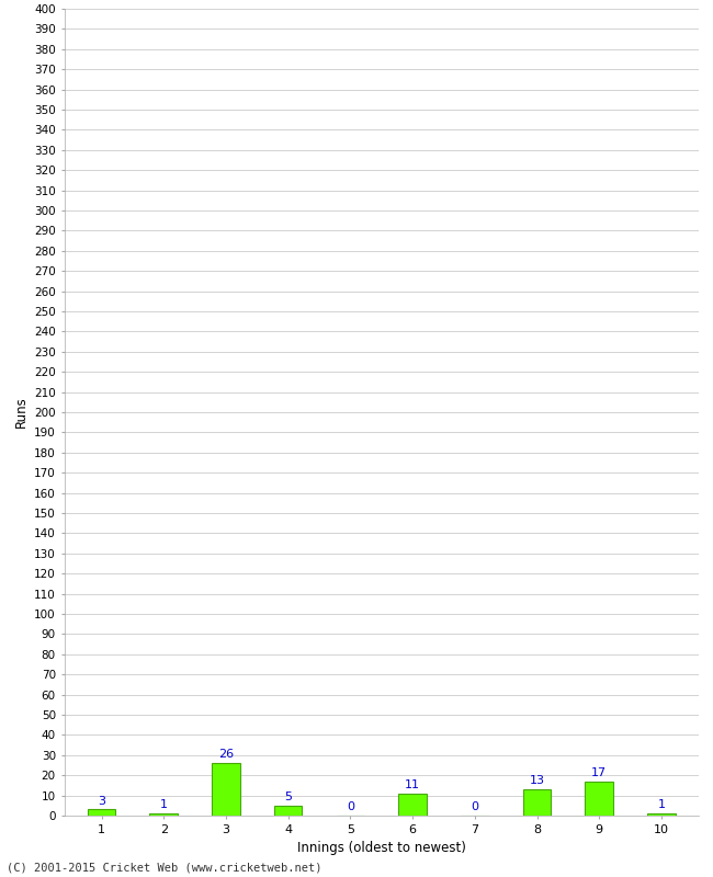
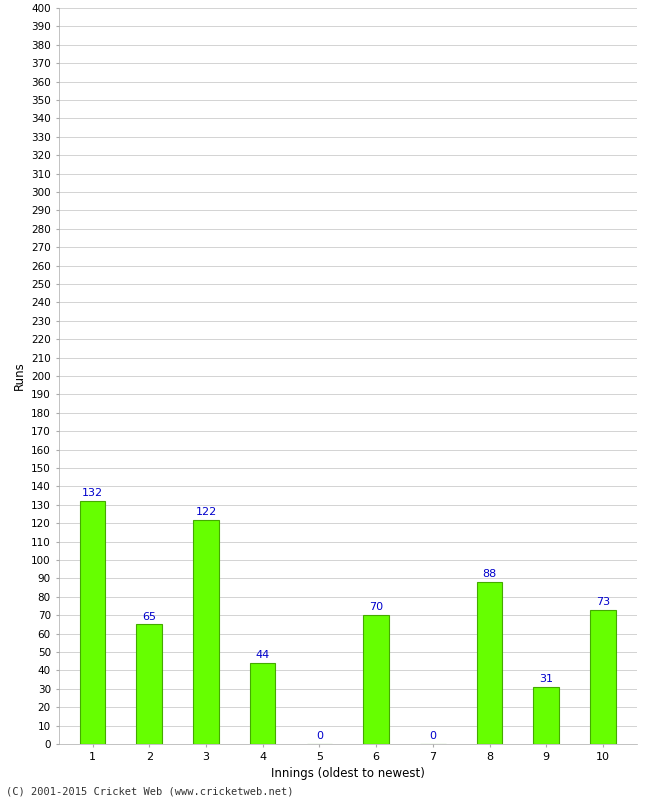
1: 3 -> 132
2: 1 -> 65
3: 26 -> 122
4: 5 -> 44
6: 11 -> 70
8: 13 -> 88
9: 17 -> 31
10: 1 -> 73
